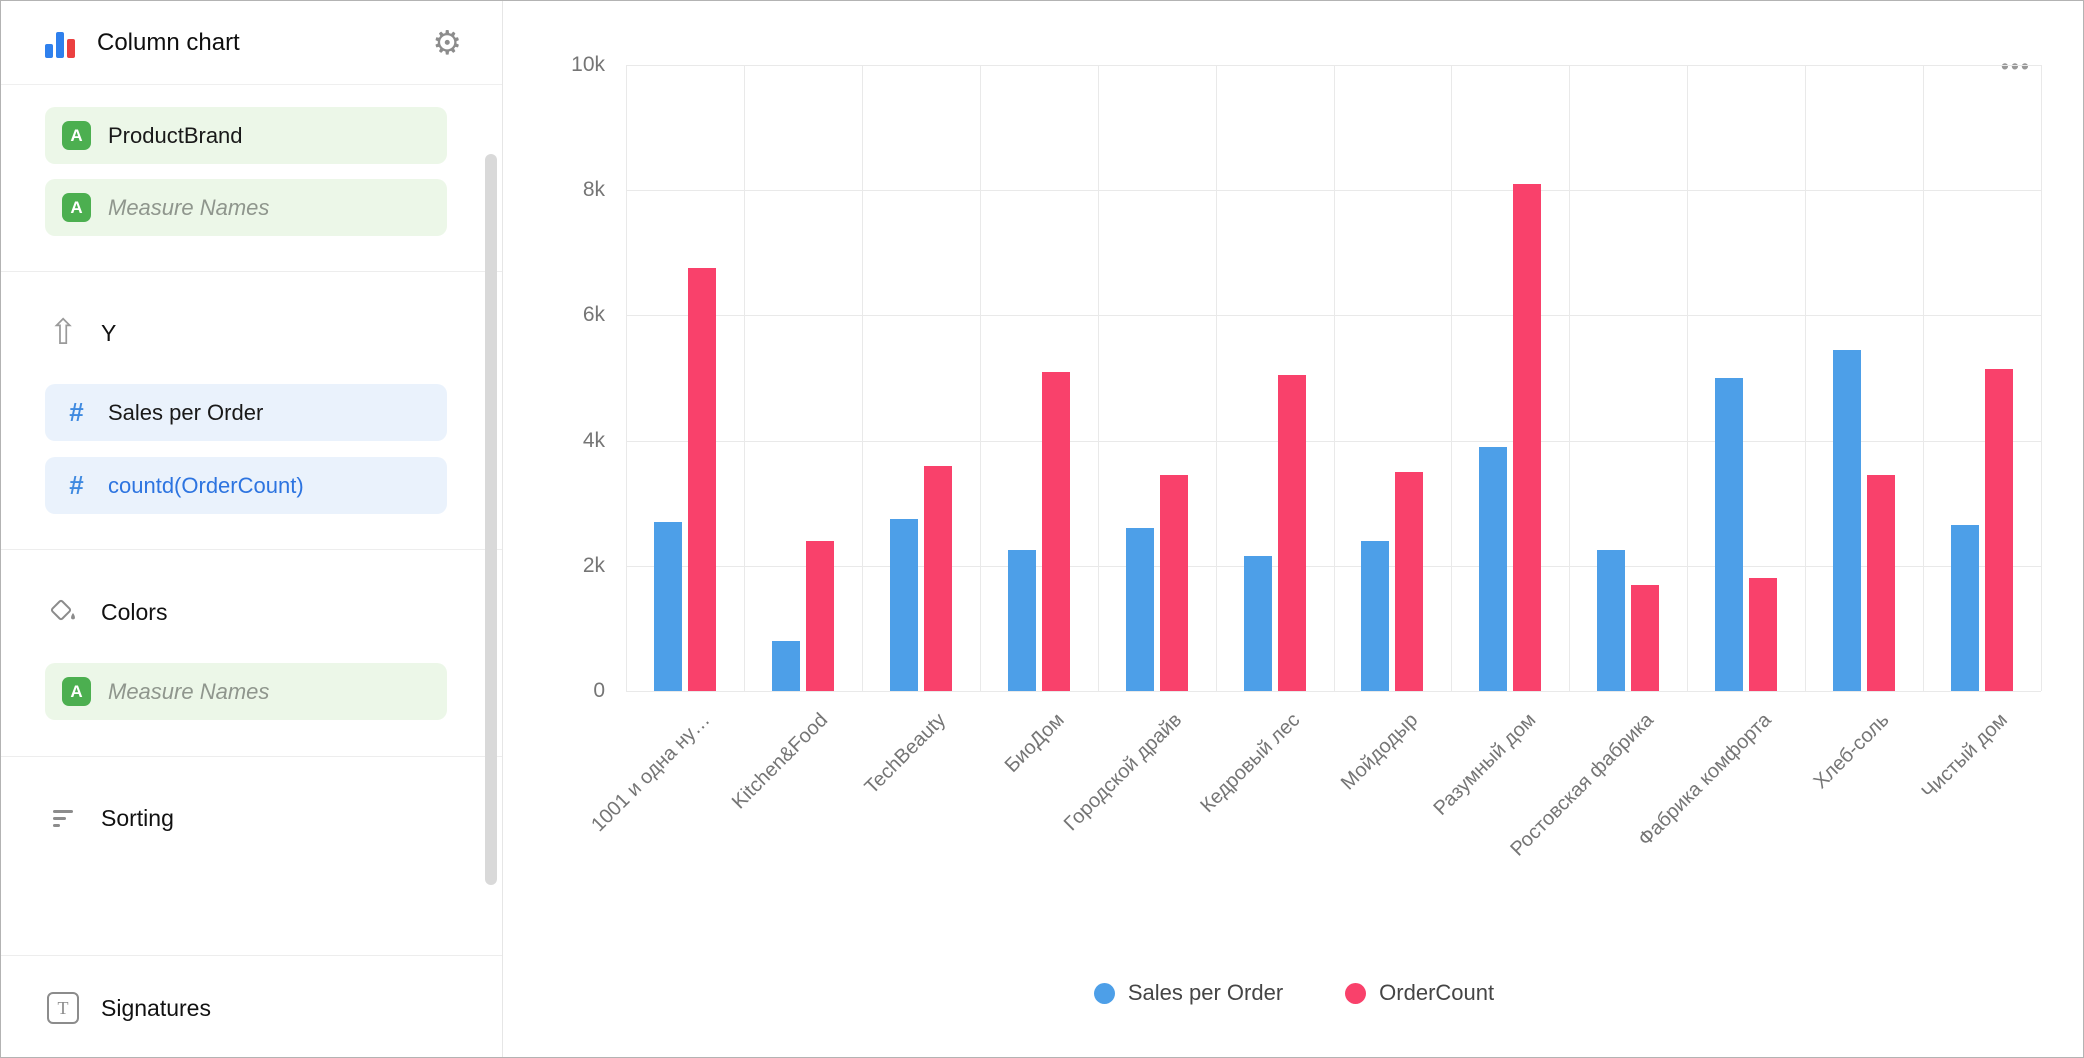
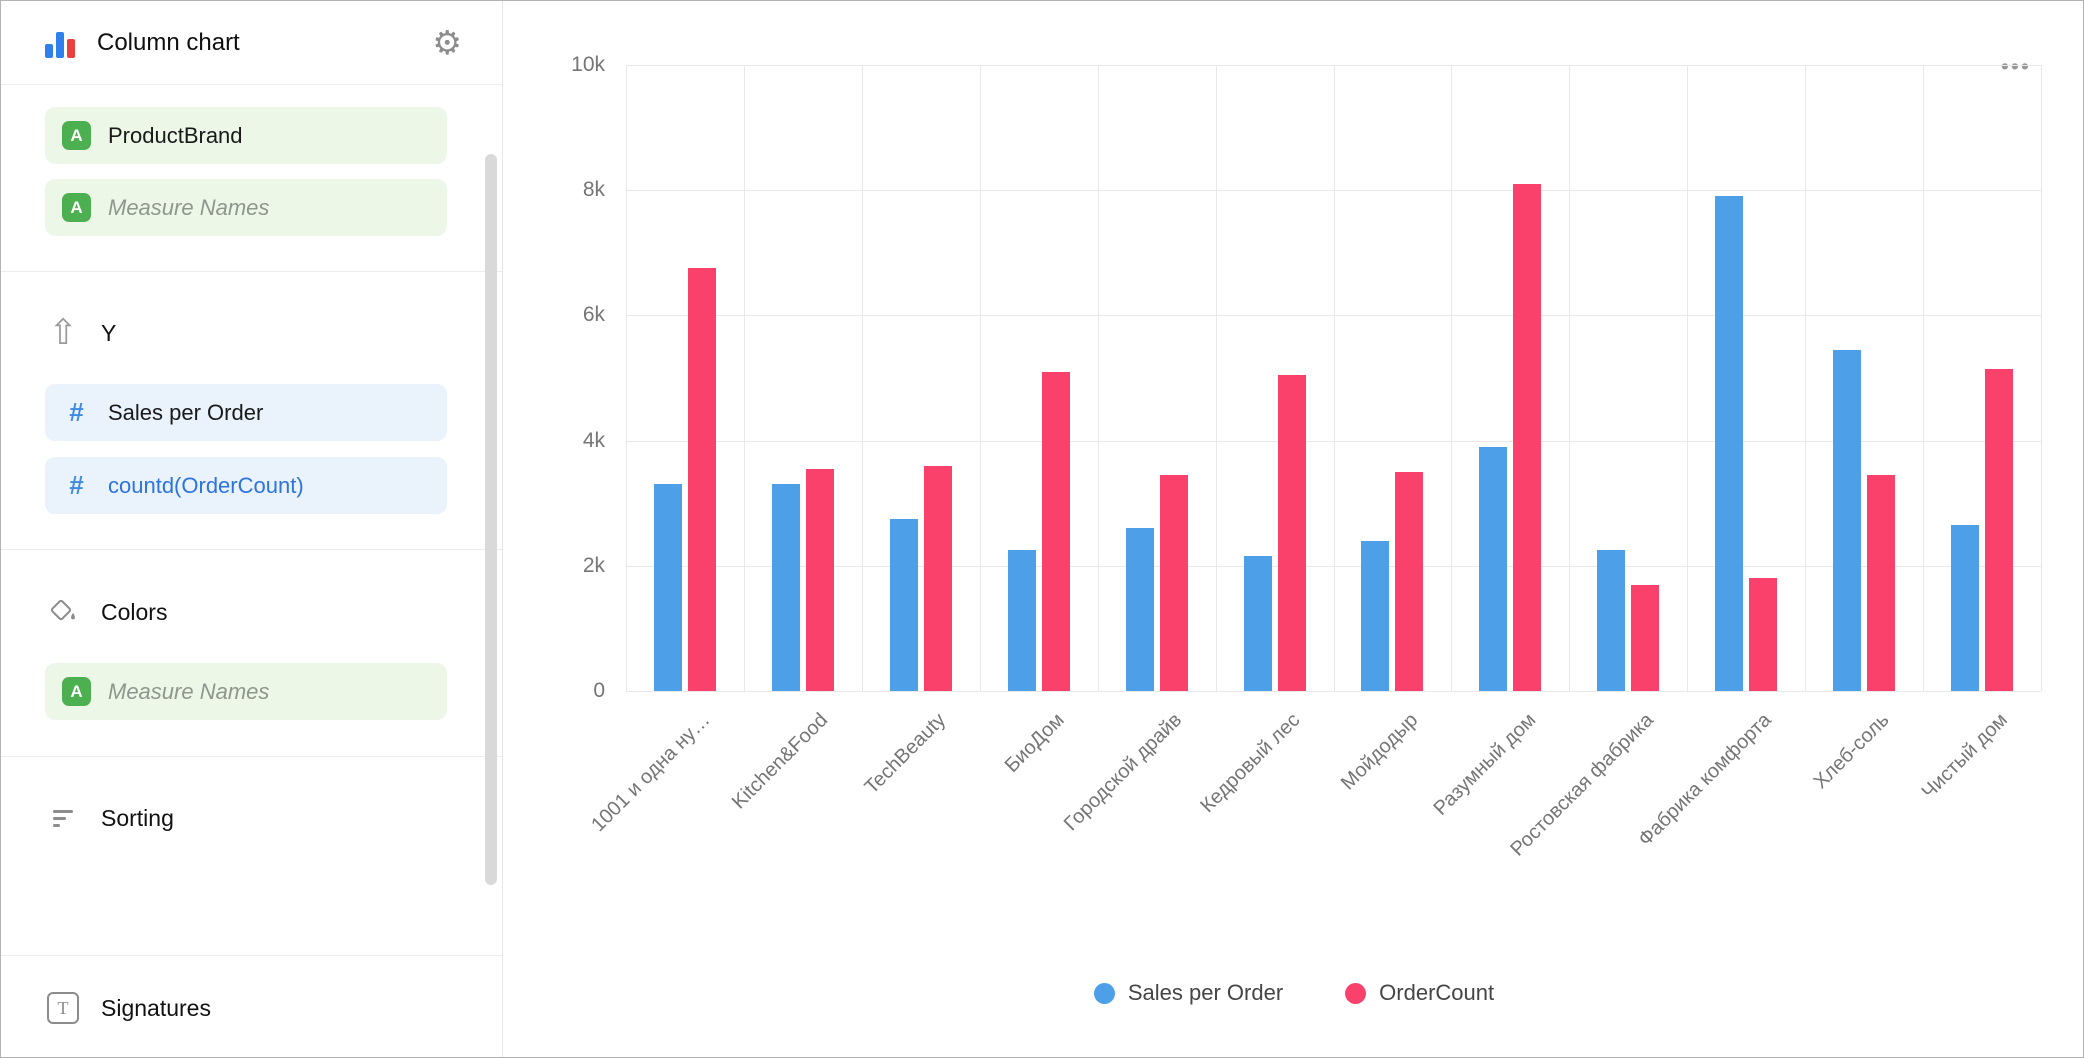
Sales per Order/1001 и одна ну…: 2.7k -> 3.3k
Sales per Order/Kitchen&Food: 0.8k -> 3.3k
OrderCount/Kitchen&Food: 2.4k -> 3.6k
Sales per Order/Фабрика комфорта: 5.0k -> 7.9k
